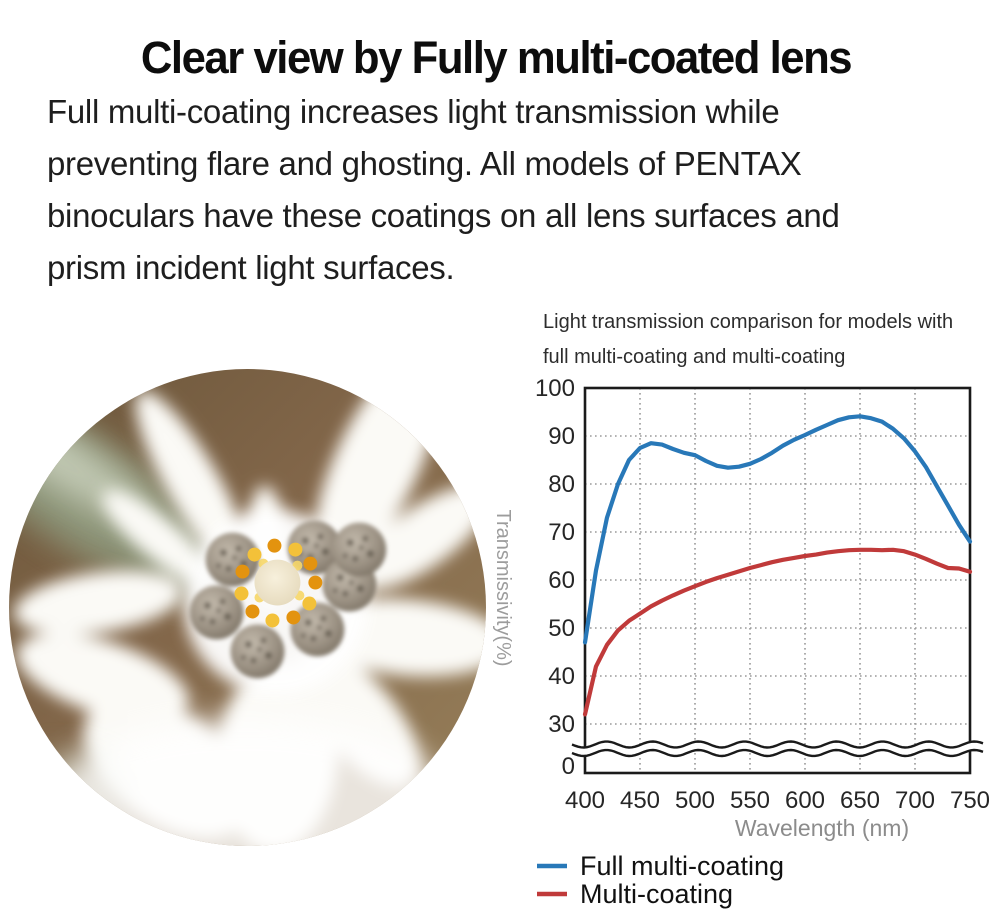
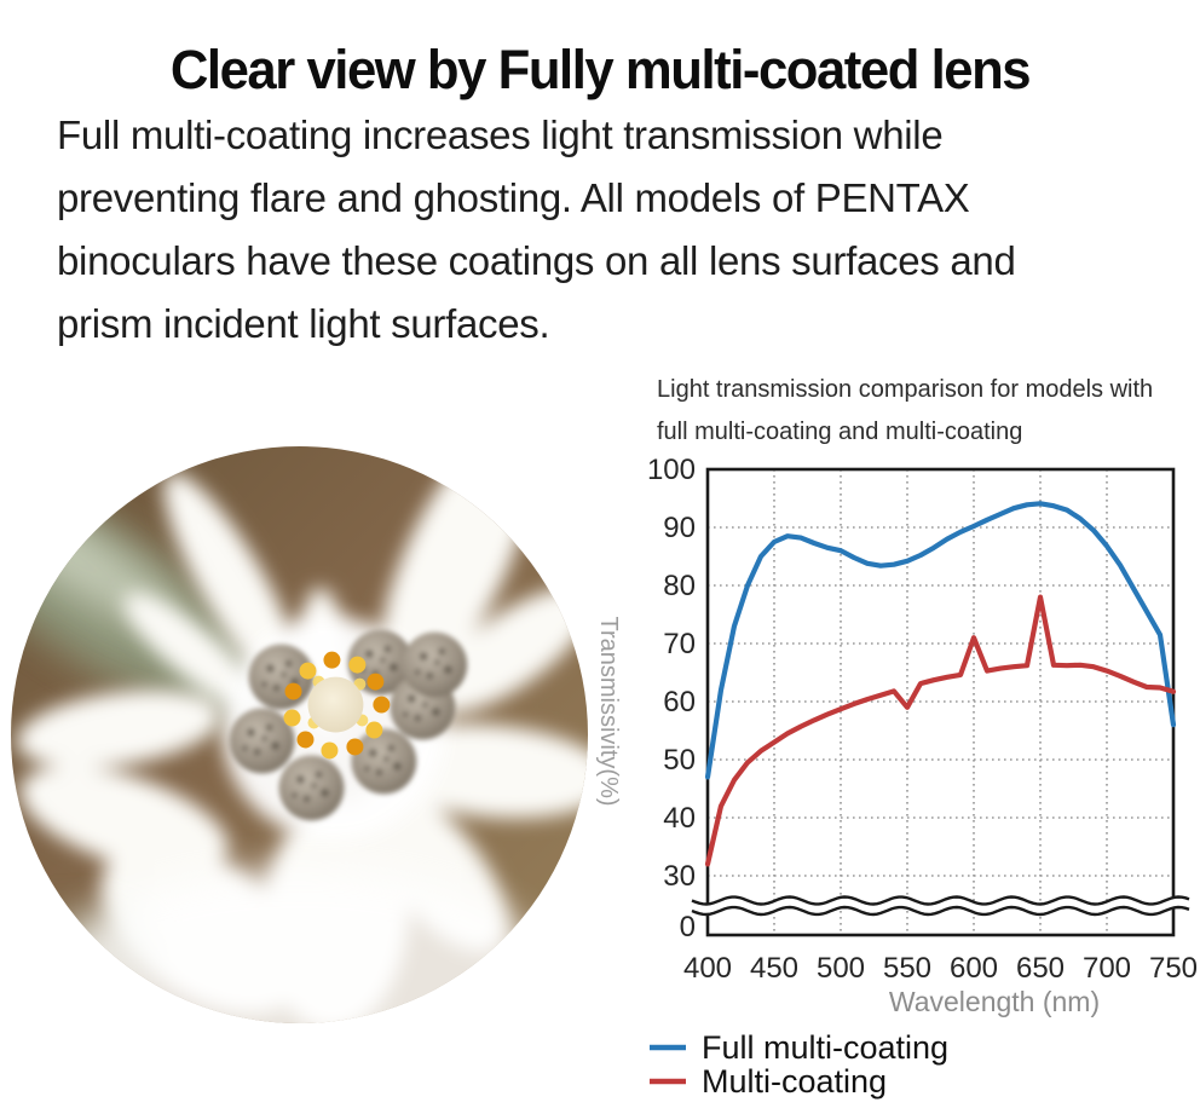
Multi-coating/550: 62 -> 59
Multi-coating/600: 65 -> 71
Multi-coating/650: 66 -> 78
Full multi-coating/750: 68 -> 56
